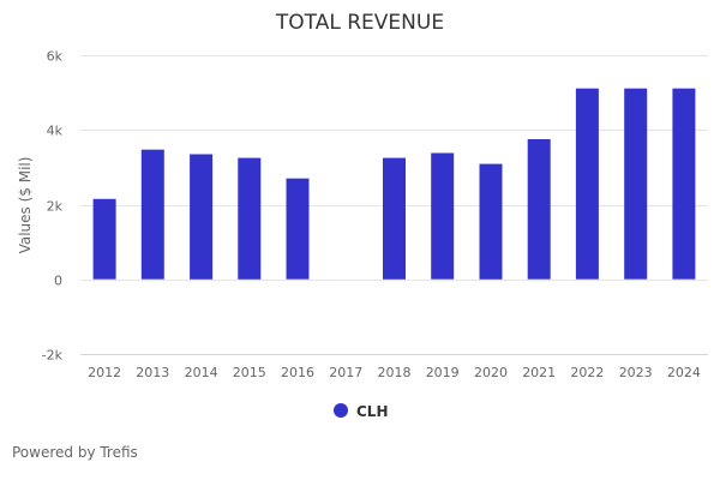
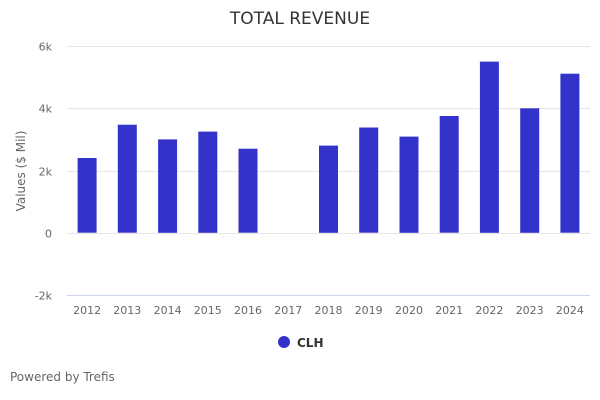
2012: 2.2k -> 2.4k
2014: 3.4k -> 3.0k
2018: 3.2k -> 2.8k
2022: 5.1k -> 5.5k
2023: 5.1k -> 4.0k
